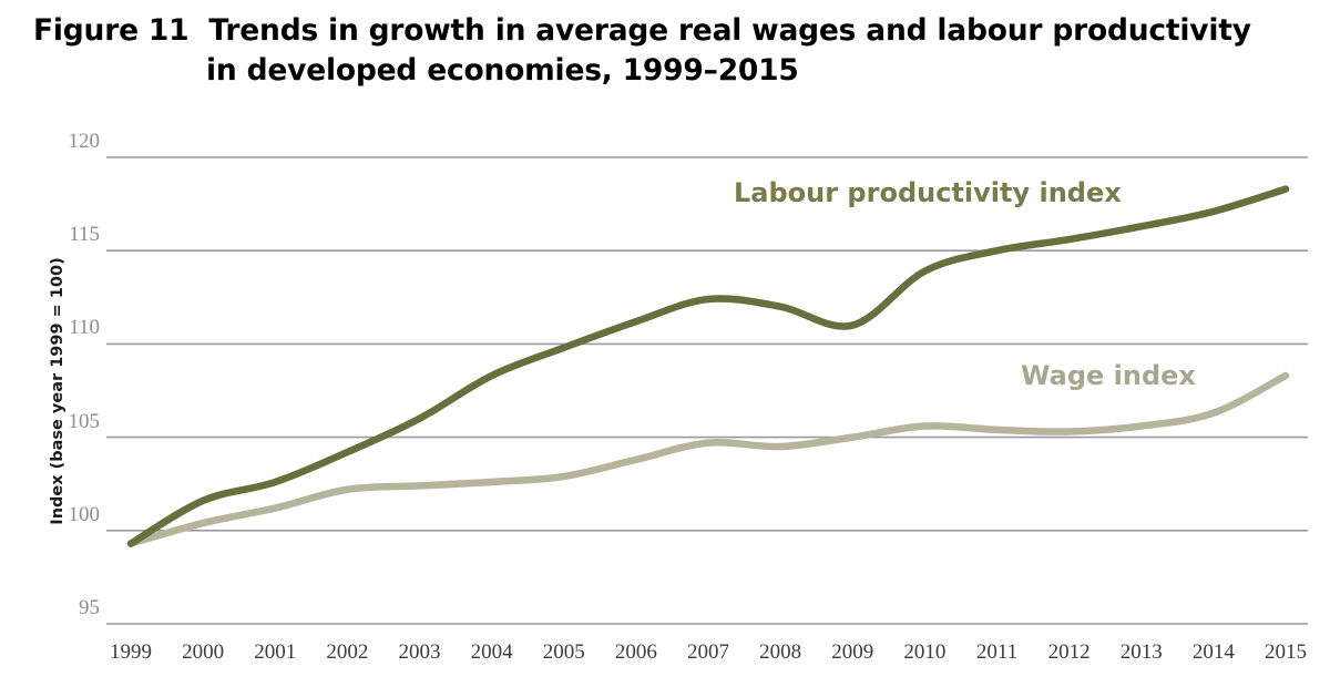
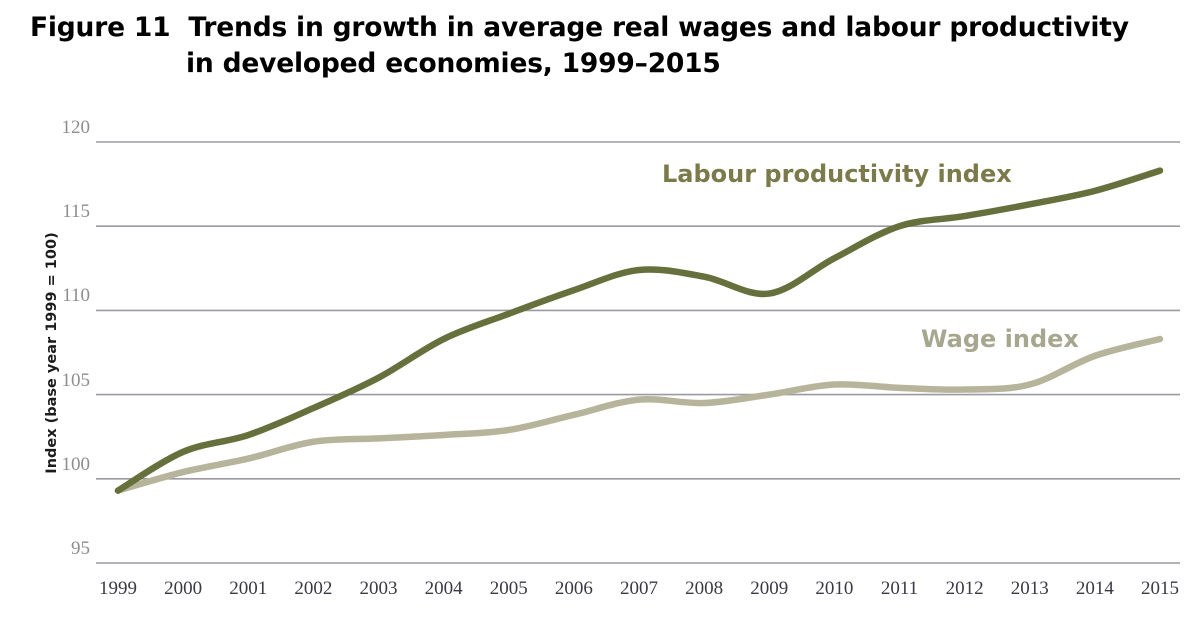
Labour productivity index/2010: 113.9 -> 113.1
Wage index/2014: 106.3 -> 107.3
